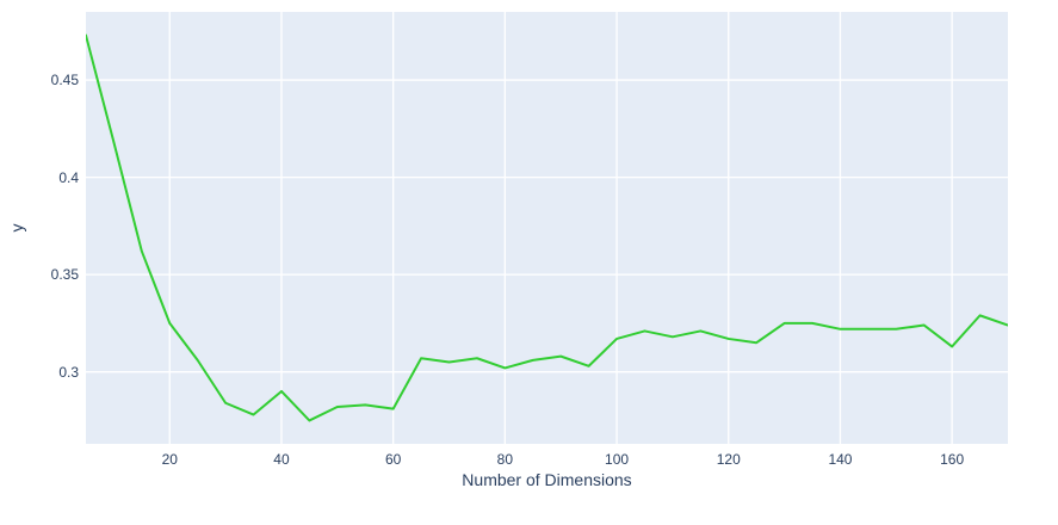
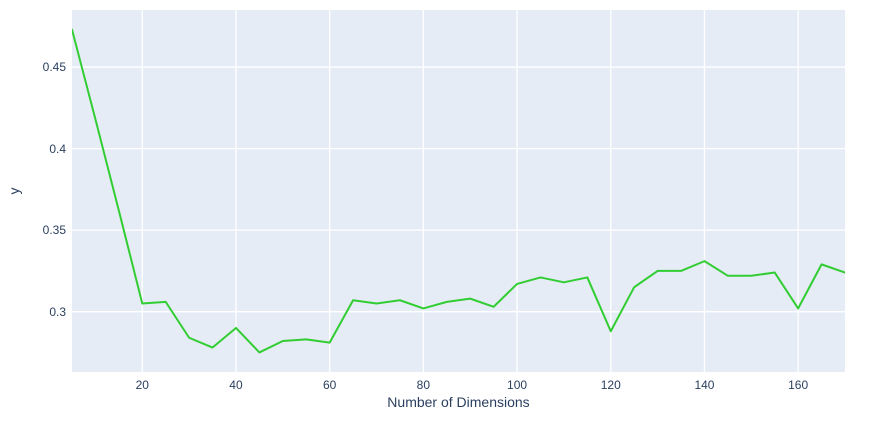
20: 0.325 -> 0.305
120: 0.317 -> 0.288
140: 0.322 -> 0.331
160: 0.313 -> 0.302
